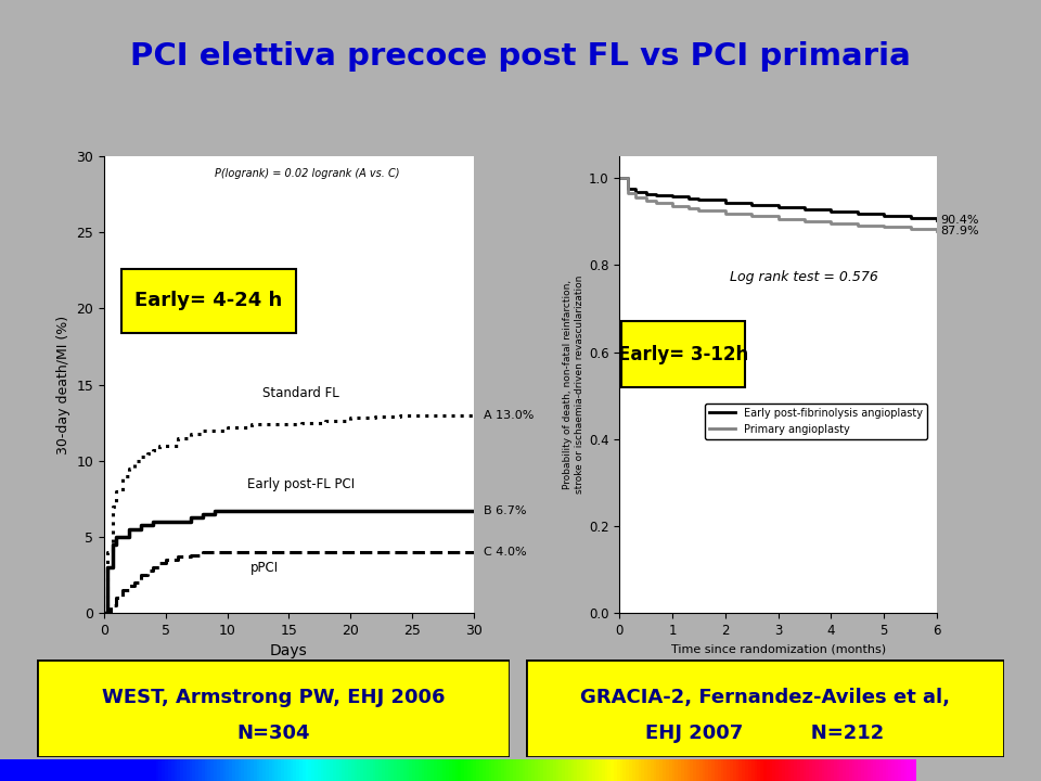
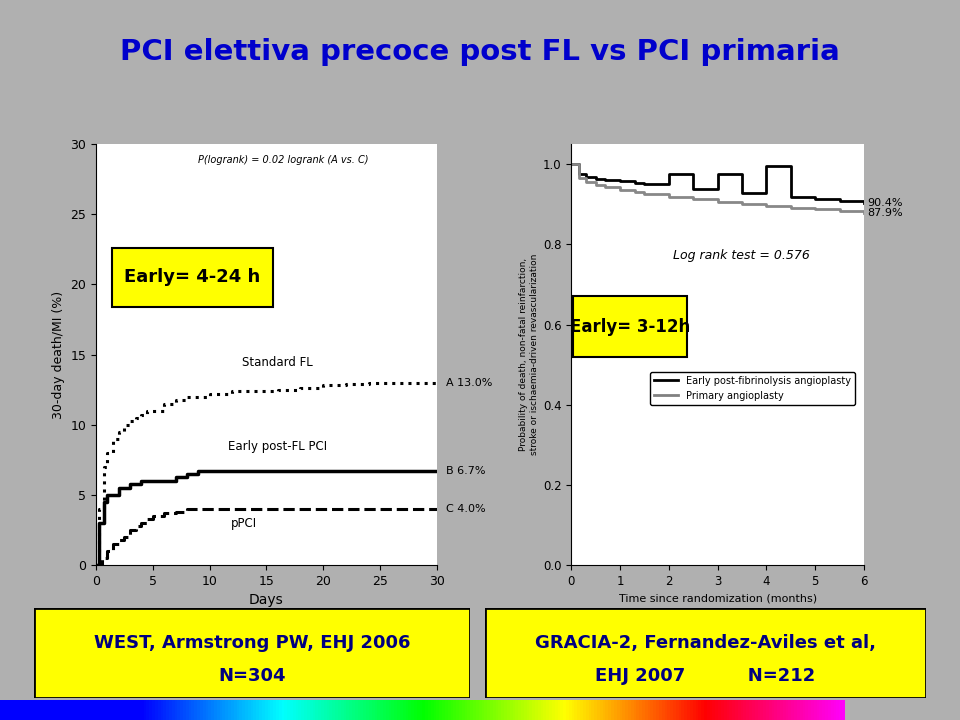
Early post-fibrinolysis angioplasty/2: 0.943 -> 0.975
Early post-fibrinolysis angioplasty/3: 0.932 -> 0.975
Early post-fibrinolysis angioplasty/4: 0.922 -> 0.995
